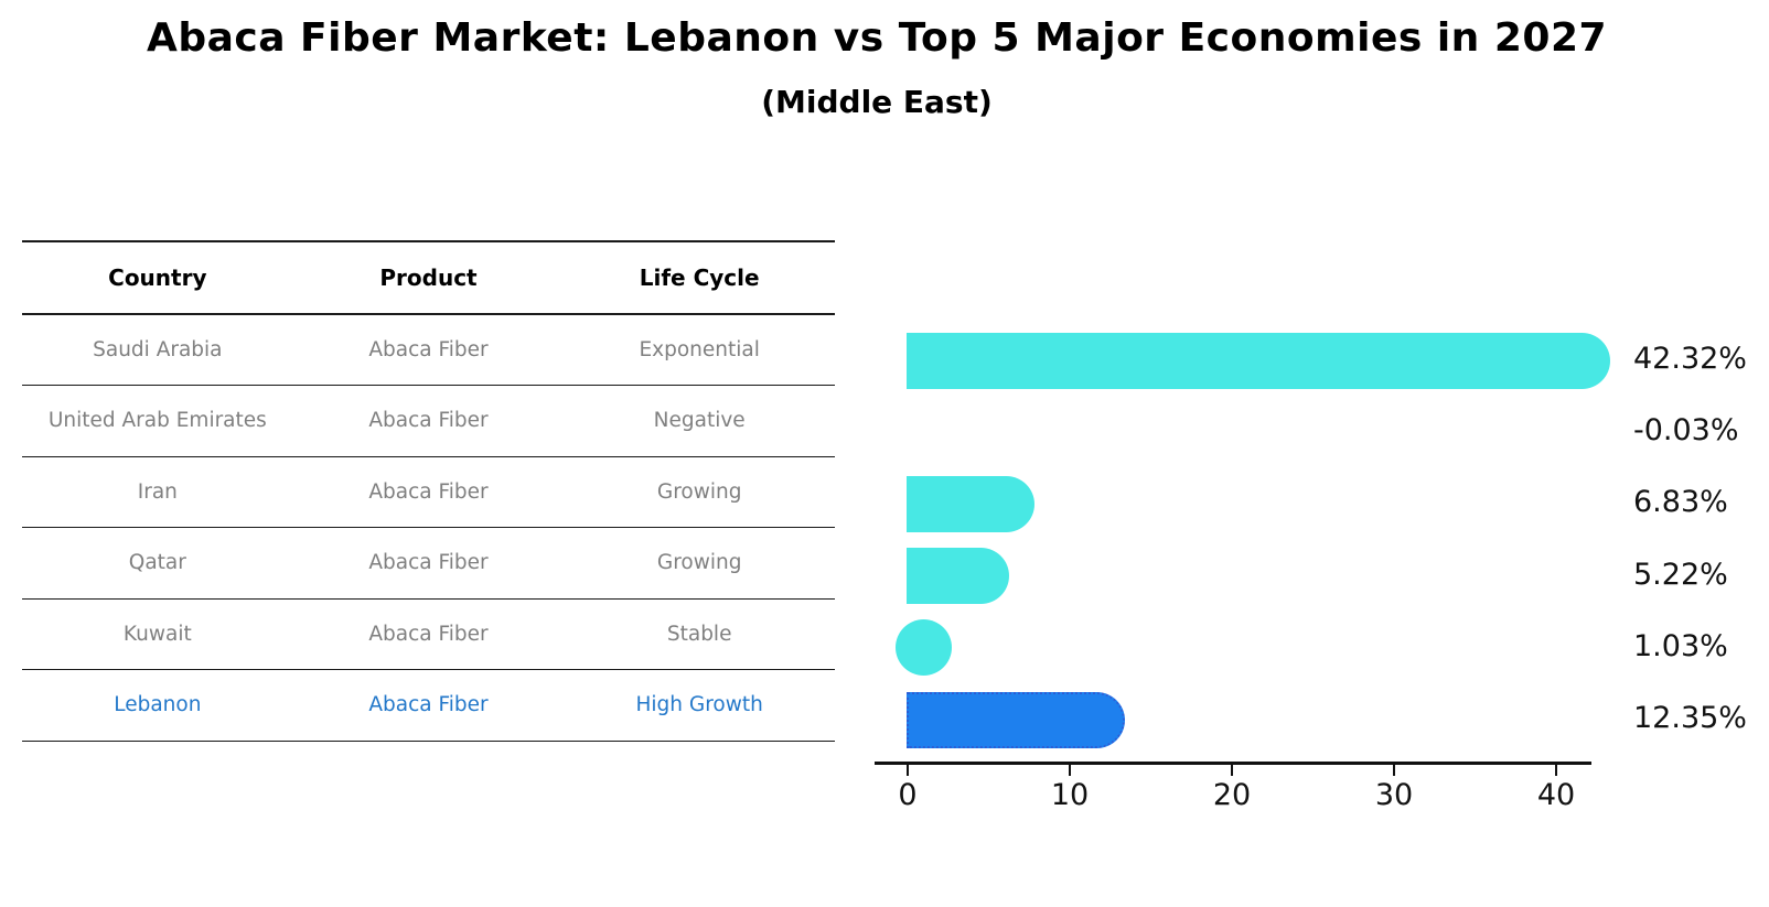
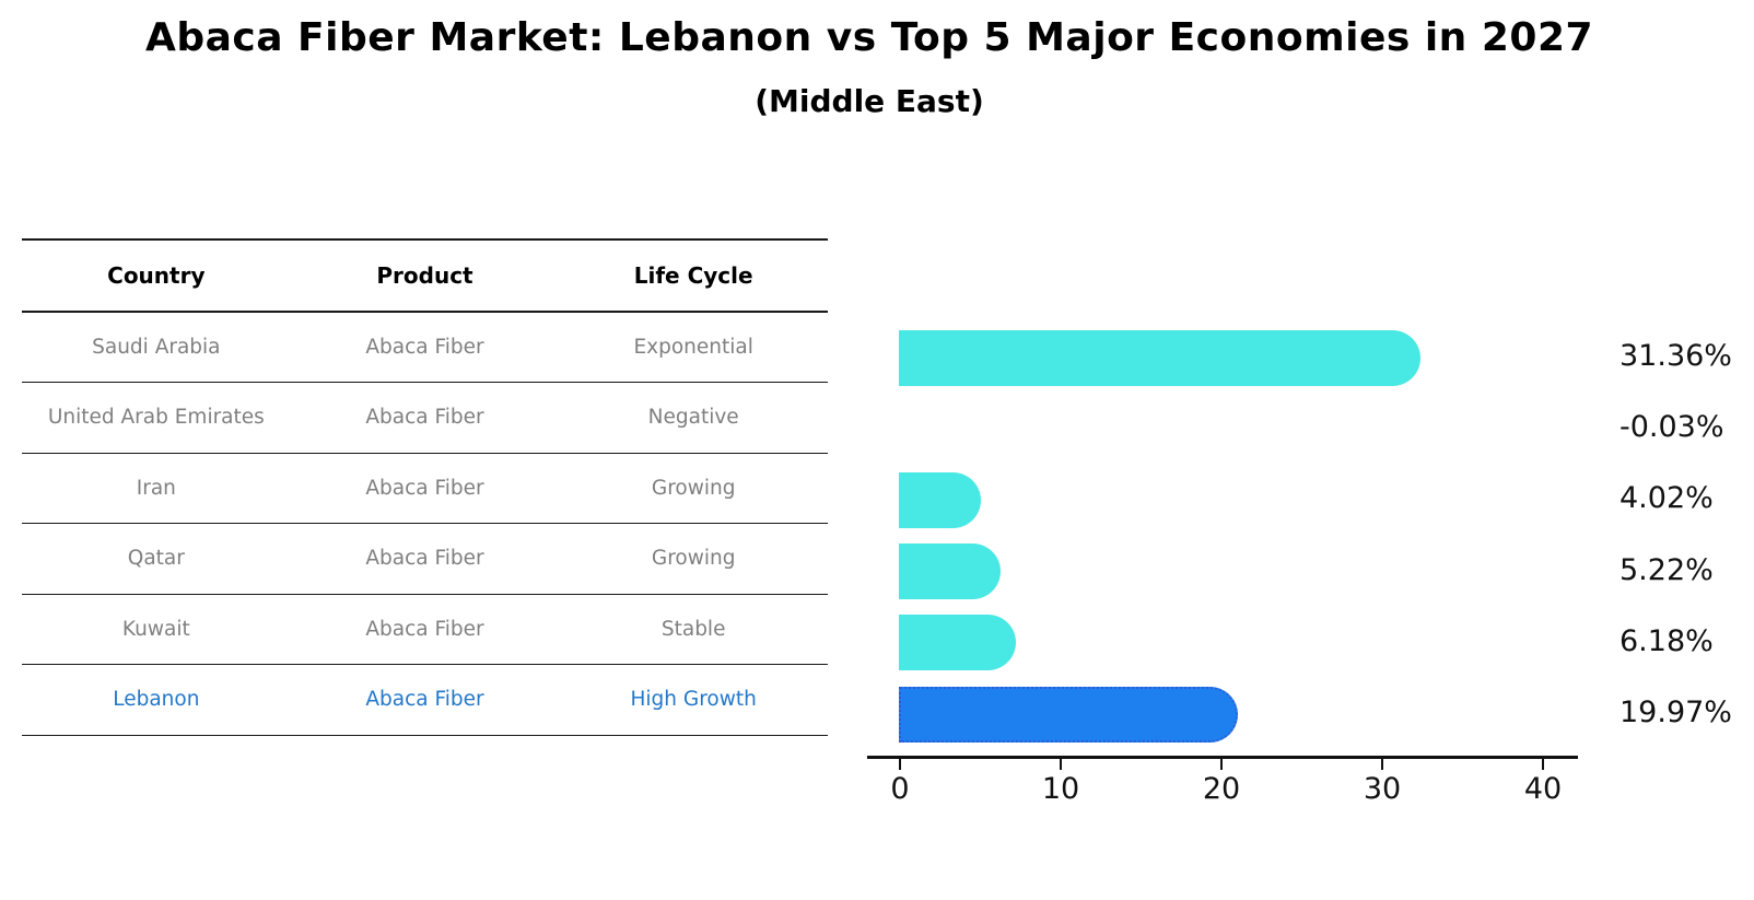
Saudi Arabia: 42.32% -> 31.36%
Iran: 6.83% -> 4.02%
Kuwait: 1.03% -> 6.18%
Lebanon: 12.35% -> 19.97%
